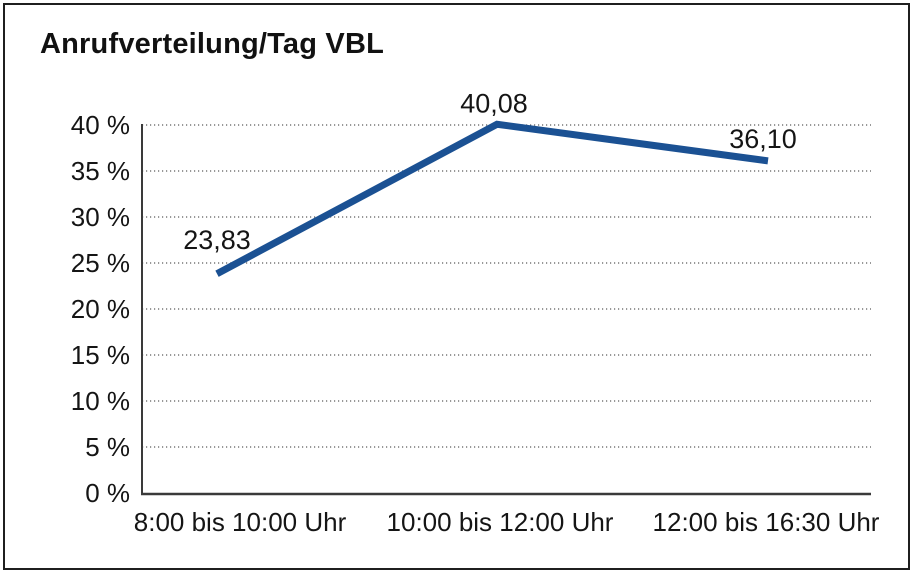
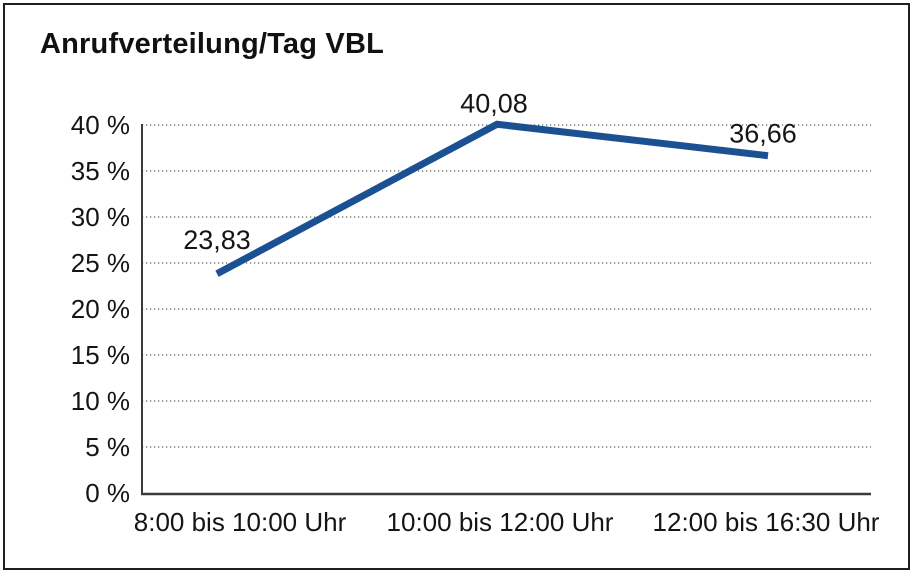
12:00 bis 16:30 Uhr: 36,10 -> 36,66
